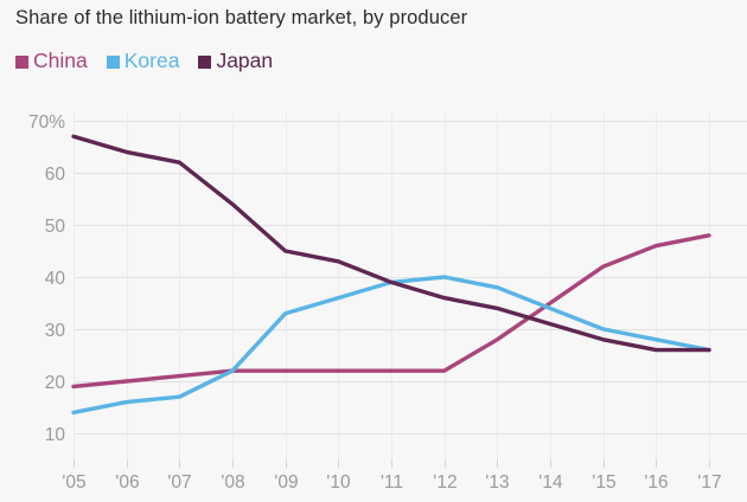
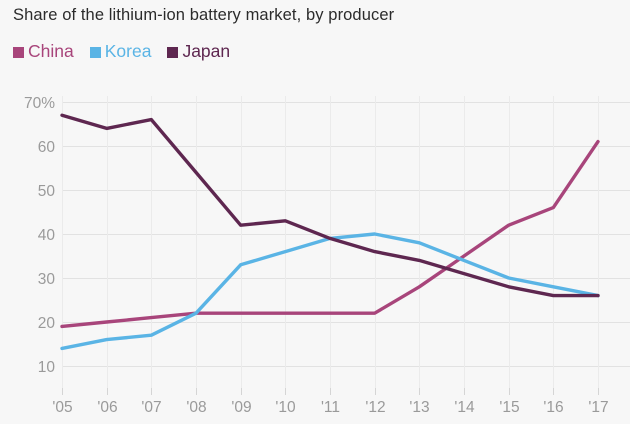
Japan/'07: 62% -> 66%
Japan/'09: 45% -> 42%
China/'17: 48% -> 61%
